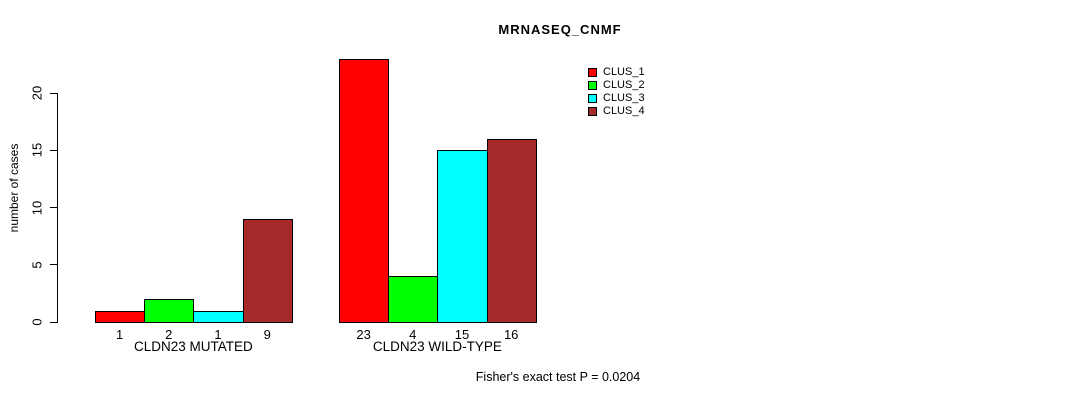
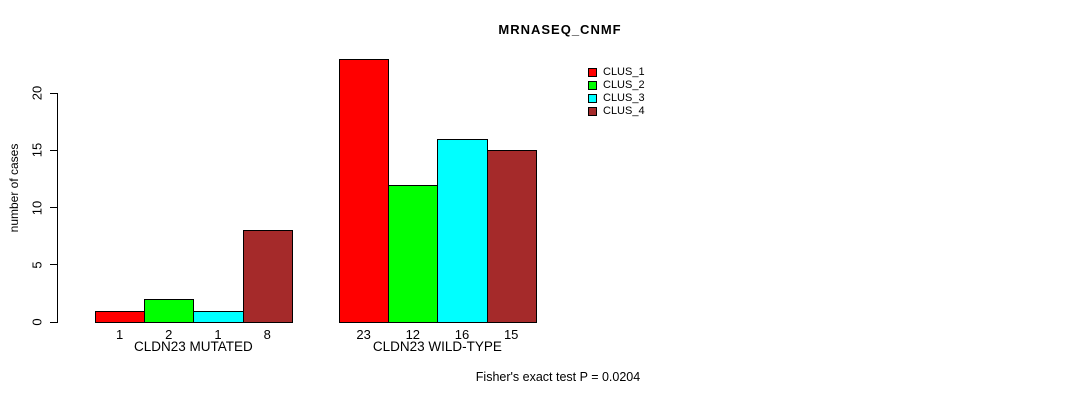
CLUS_4/CLDN23 MUTATED: 9 -> 8
CLUS_2/CLDN23 WILD-TYPE: 4 -> 12
CLUS_3/CLDN23 WILD-TYPE: 15 -> 16
CLUS_4/CLDN23 WILD-TYPE: 16 -> 15
